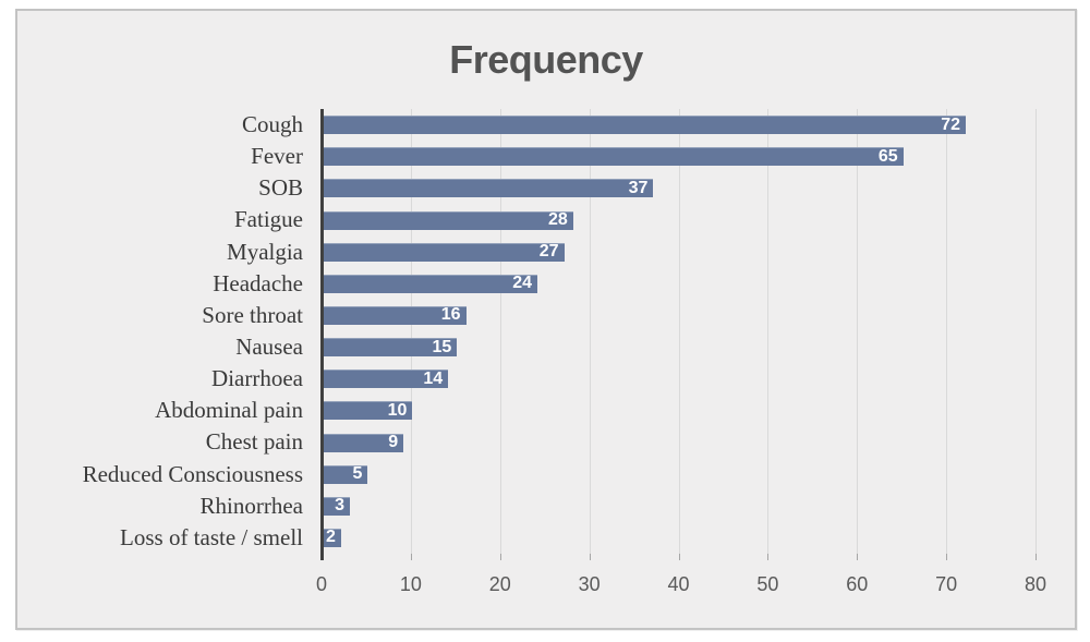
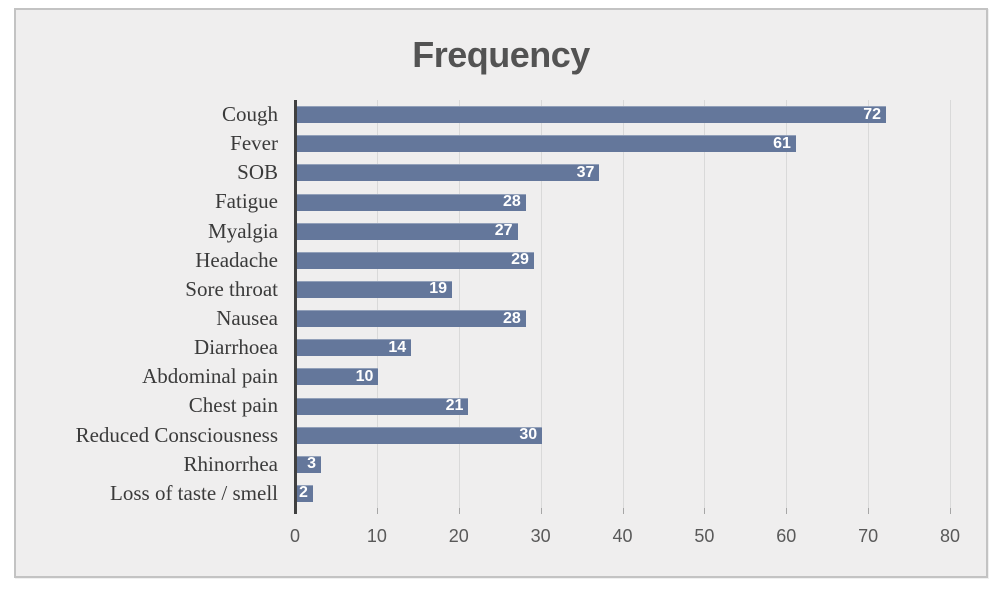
Fever: 65 -> 61
Headache: 24 -> 29
Sore throat: 16 -> 19
Nausea: 15 -> 28
Chest pain: 9 -> 21
Reduced Consciousness: 5 -> 30
